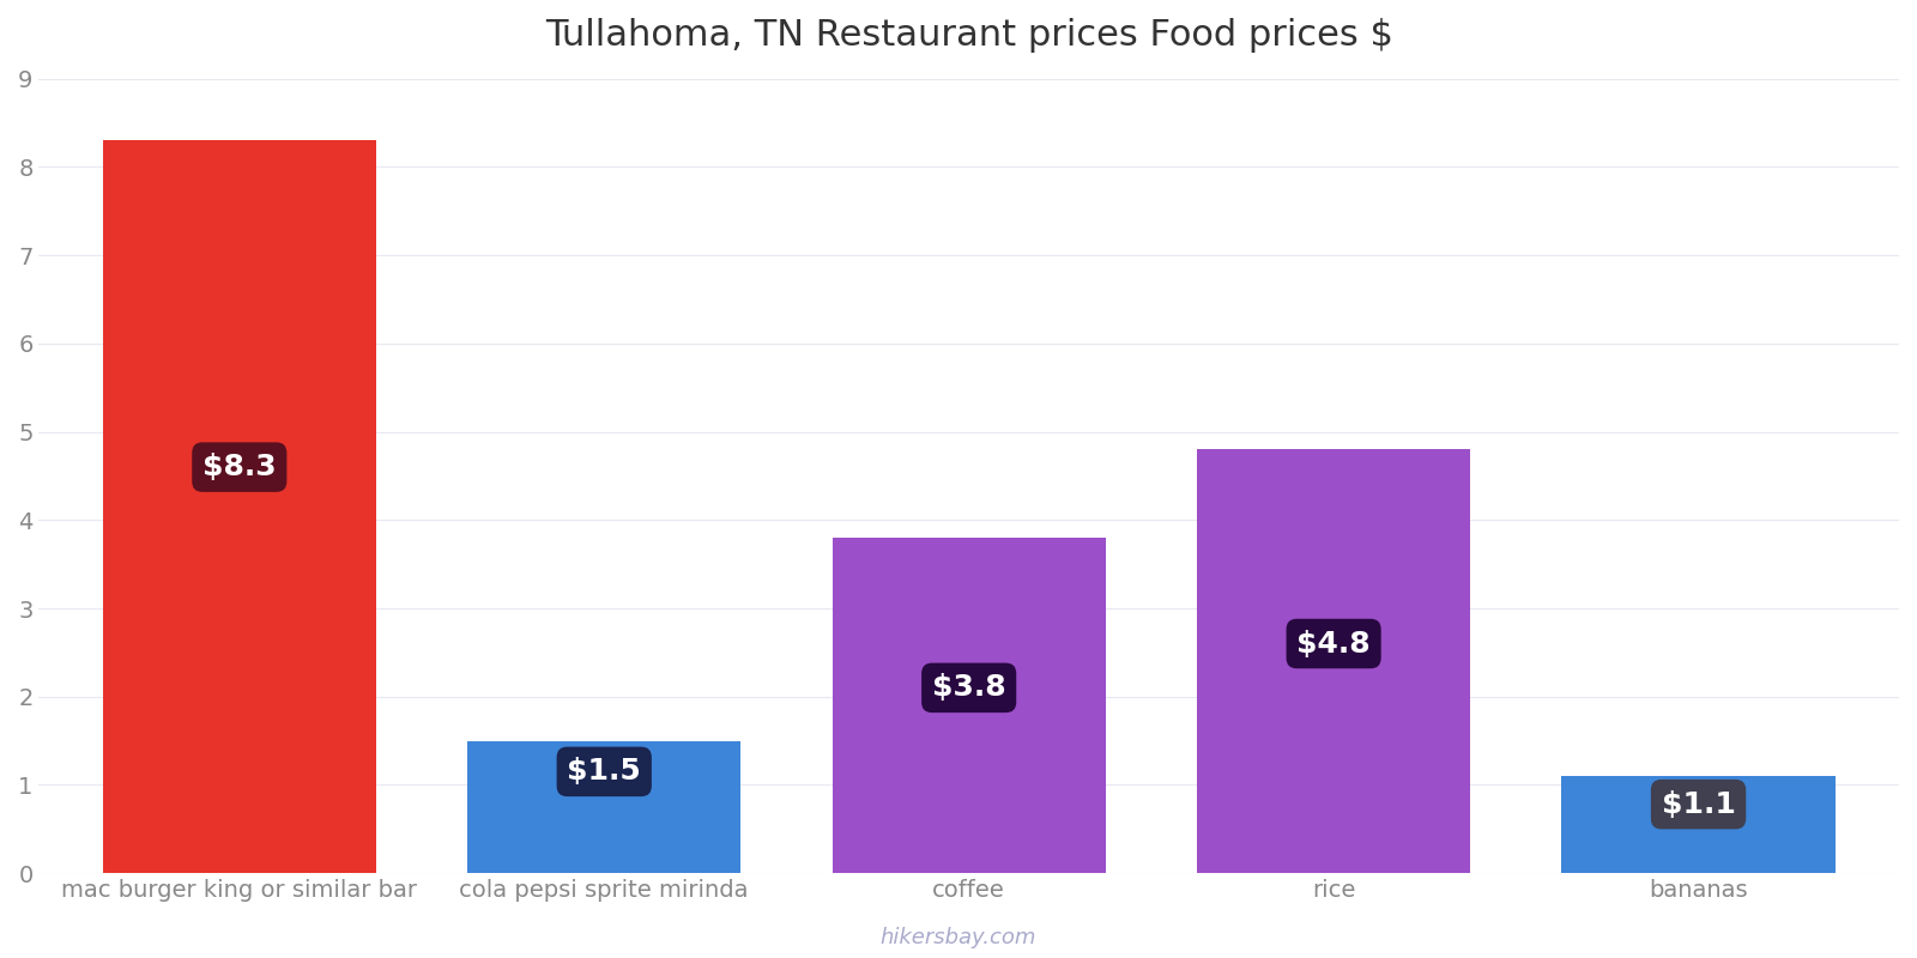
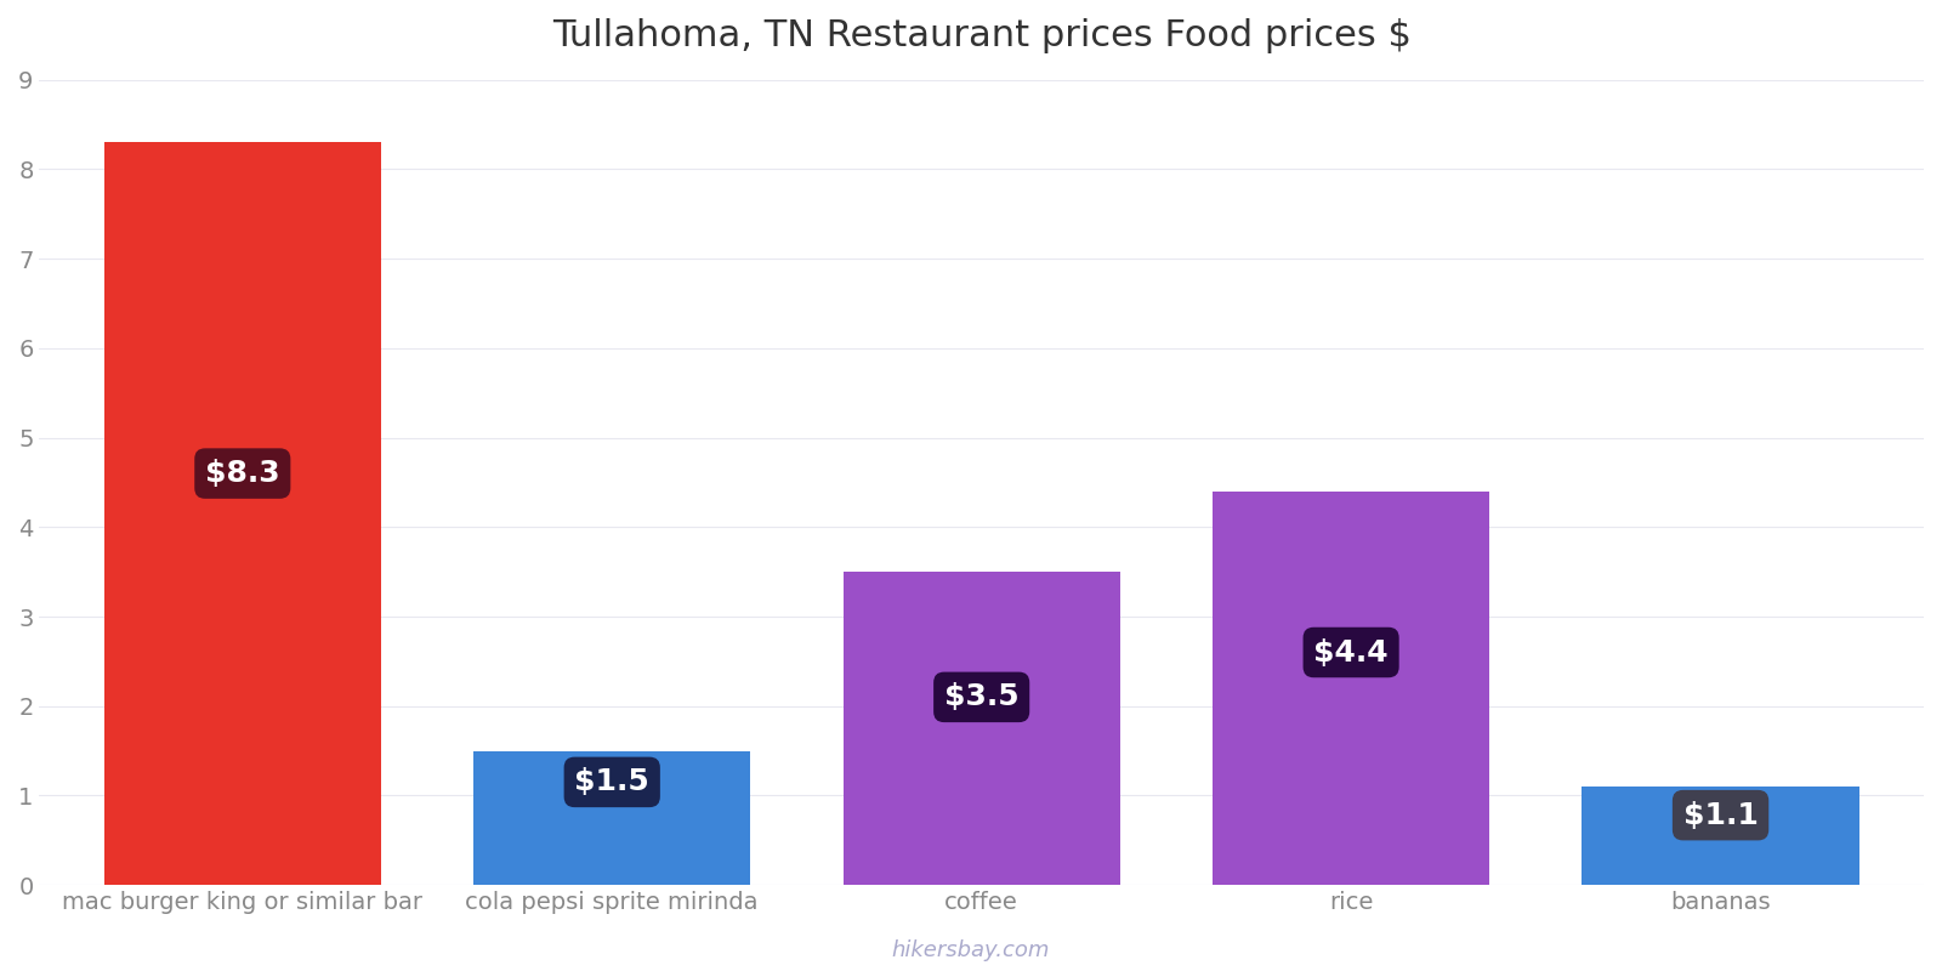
coffee: $3.8 -> $3.5
rice: $4.8 -> $4.4
